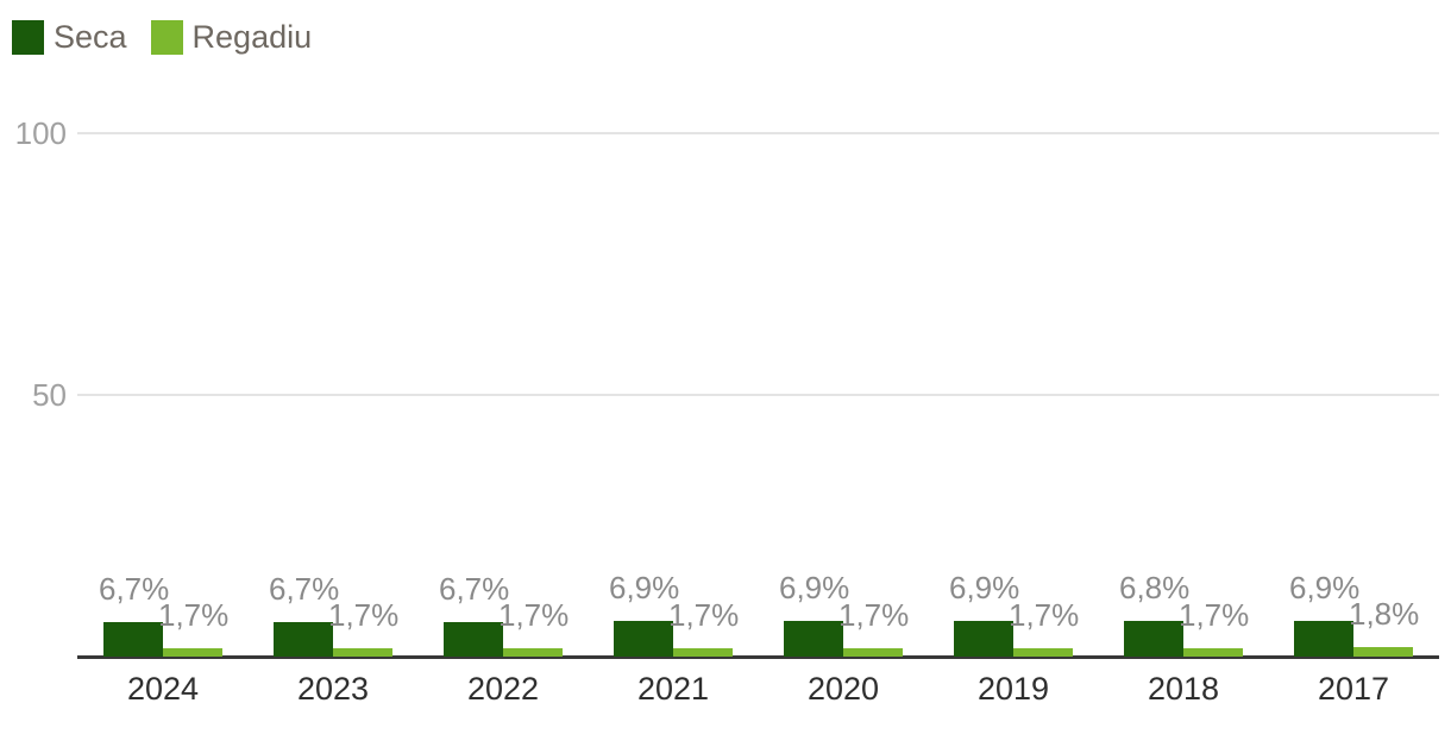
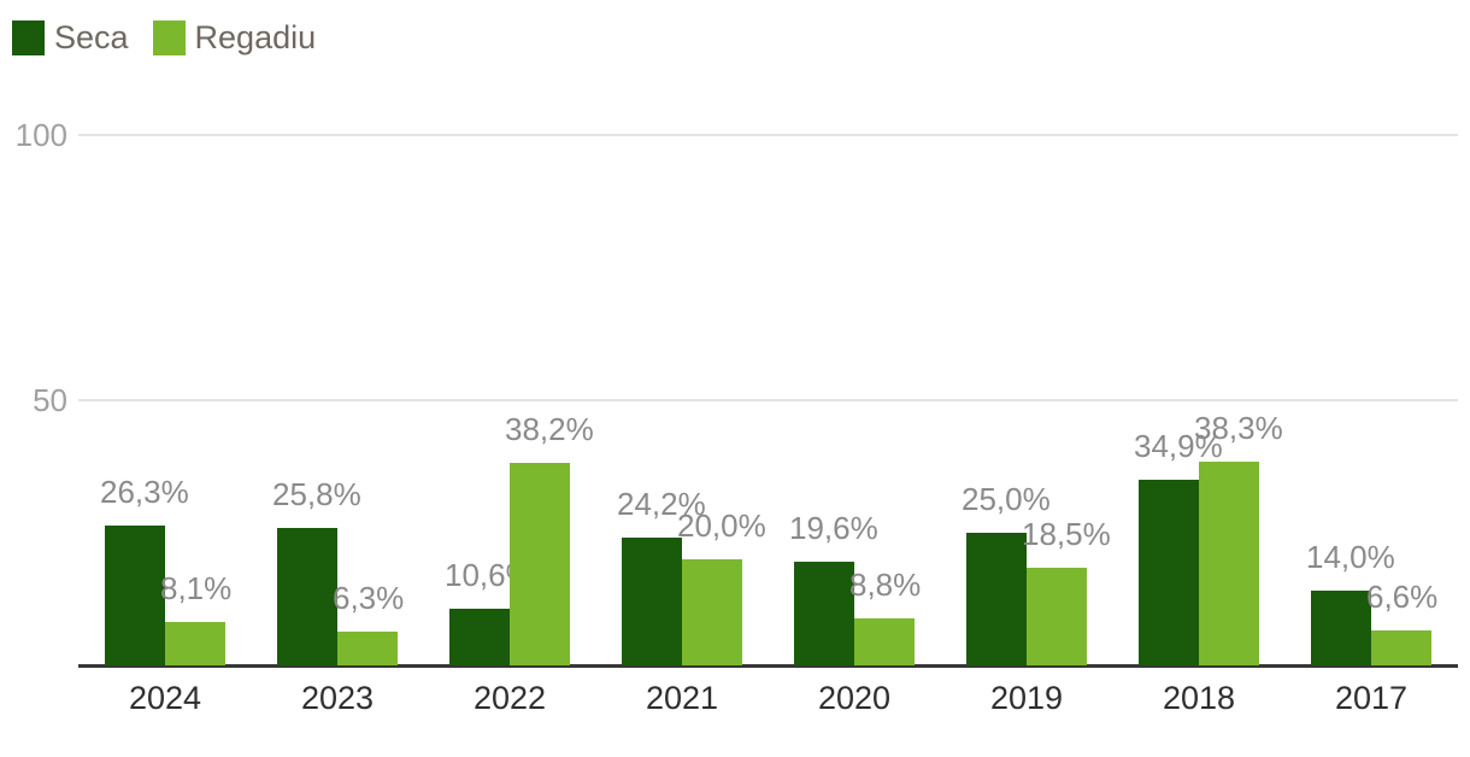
Seca/2024: 6,7% -> 26,3%
Regadiu/2024: 1,7% -> 8,1%
Seca/2023: 6,7% -> 25,8%
Regadiu/2023: 1,7% -> 6,3%
Seca/2022: 6,7% -> 10,6%
Regadiu/2022: 1,7% -> 38,2%
Seca/2021: 6,9% -> 24,2%
Regadiu/2021: 1,7% -> 20,0%
Seca/2020: 6,9% -> 19,6%
Regadiu/2020: 1,7% -> 8,8%
Seca/2019: 6,9% -> 25,0%
Regadiu/2019: 1,7% -> 18,5%
Seca/2018: 6,8% -> 34,9%
Regadiu/2018: 1,7% -> 38,3%
Seca/2017: 6,9% -> 14,0%
Regadiu/2017: 1,8% -> 6,6%
